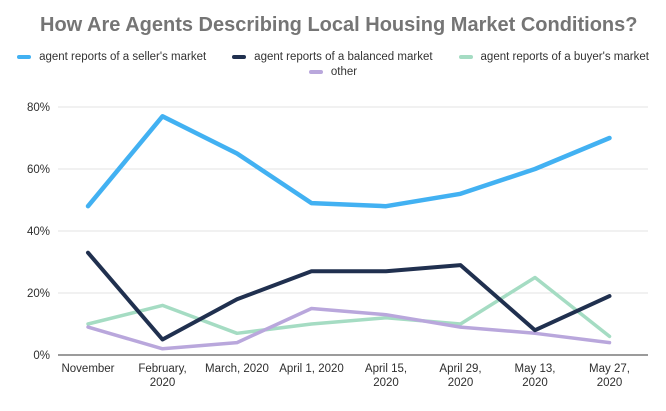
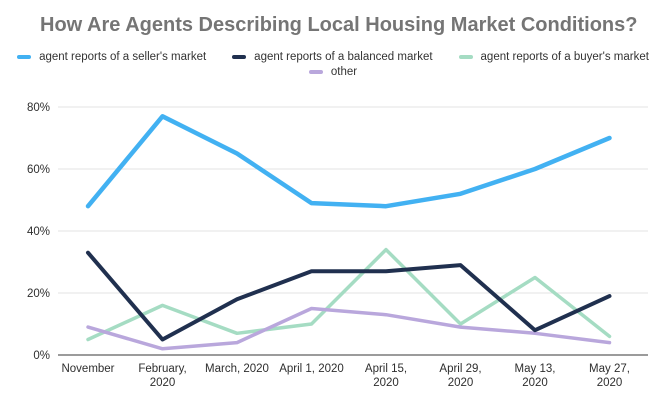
agent reports of a buyer's market/November: 10% -> 5%
agent reports of a buyer's market/April 15, 2020: 12% -> 34%
